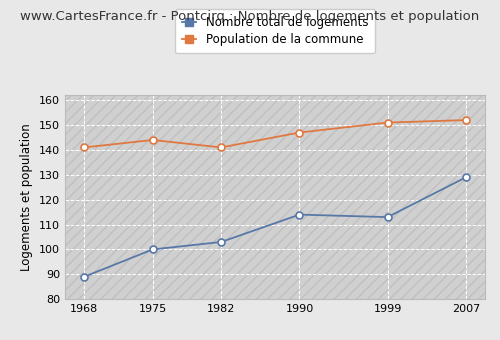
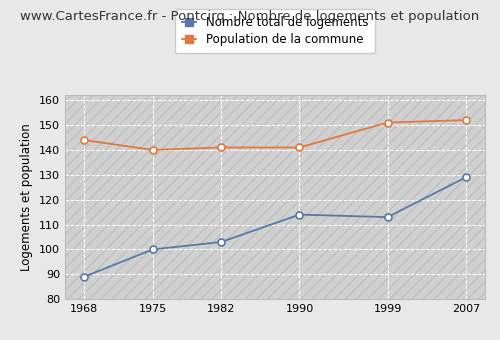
Population de la commune/1968: 141 -> 144
Population de la commune/1975: 144 -> 140
Population de la commune/1990: 147 -> 141
